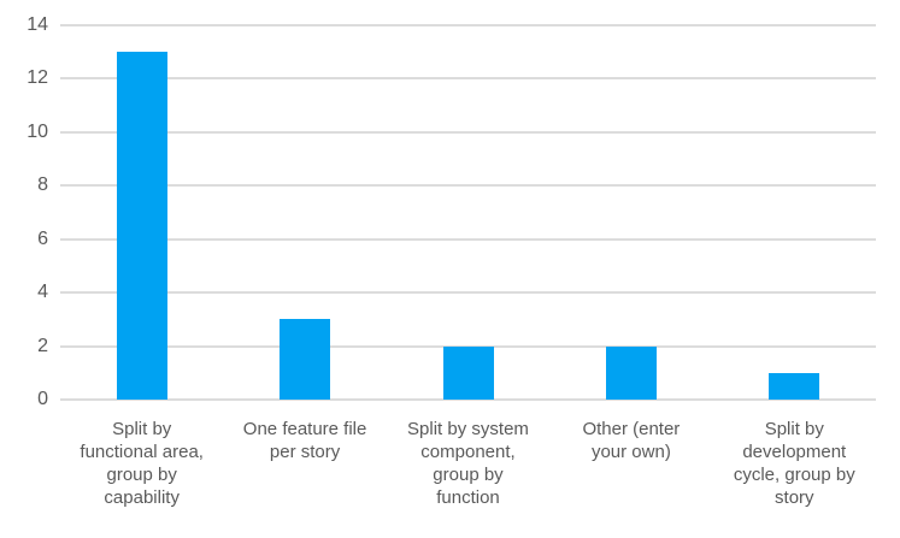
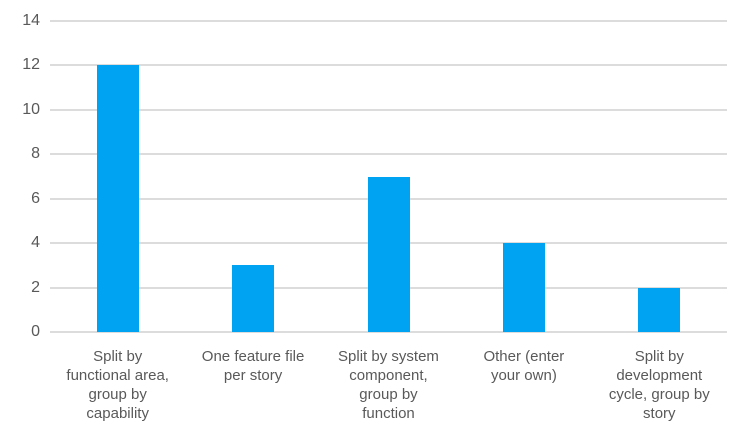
Split by functional area, group by capability: 13 -> 12
Split by system component, group by function: 2 -> 7
Other (enter your own): 2 -> 4
Split by development cycle, group by story: 1 -> 2
